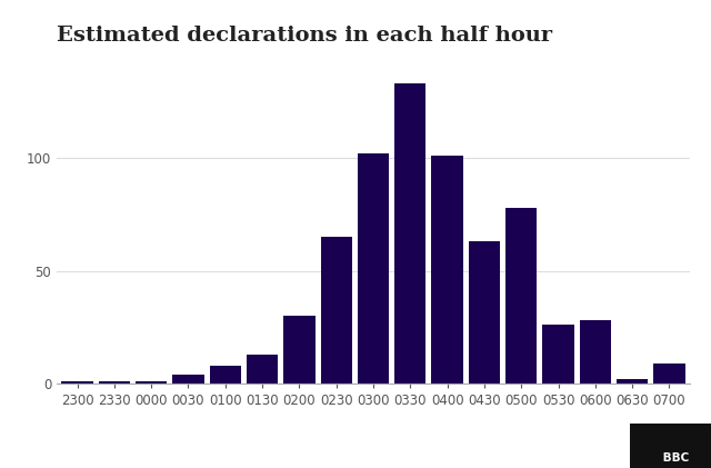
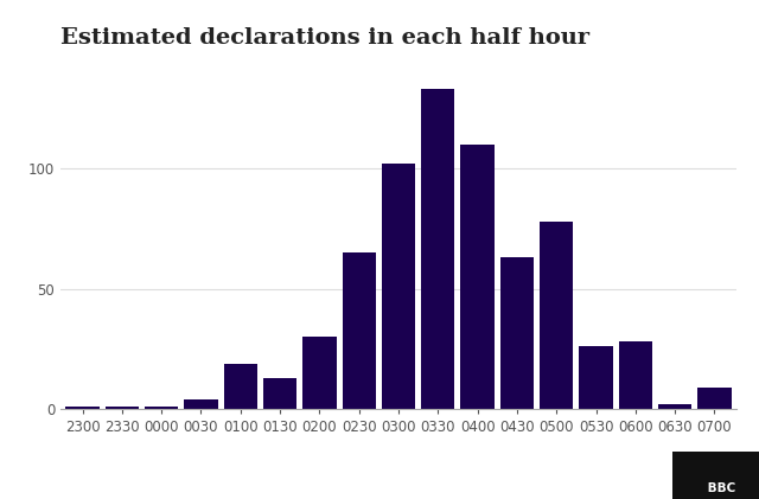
0100: 8 -> 19
0400: 101 -> 110
